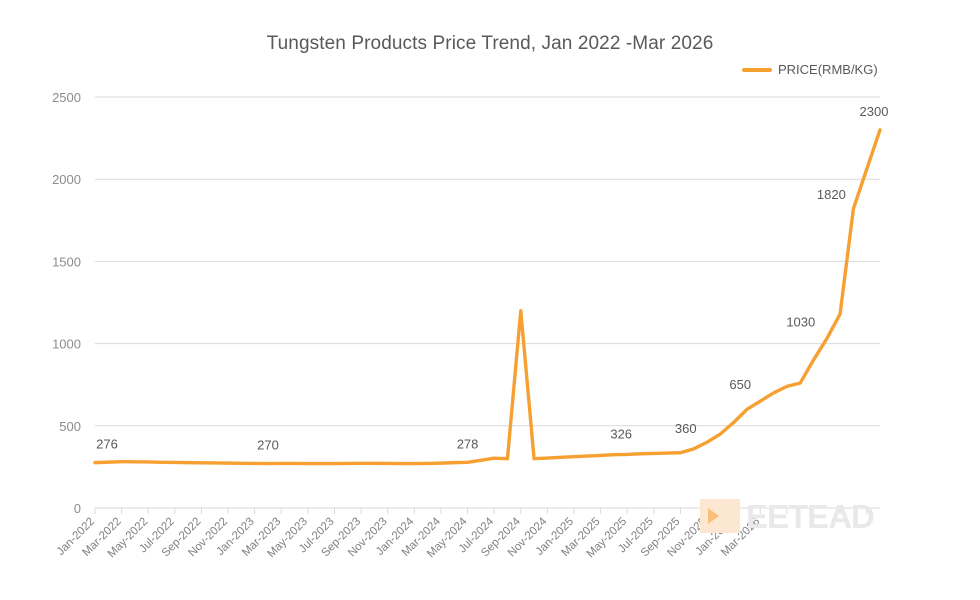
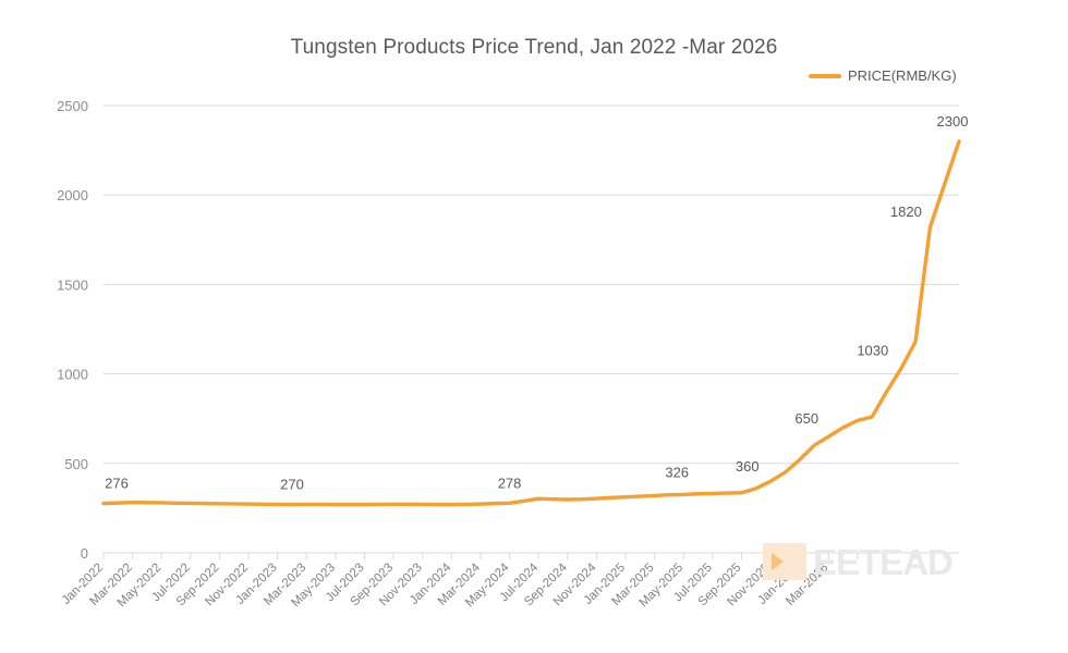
Sep-2024: 1200 -> 300
